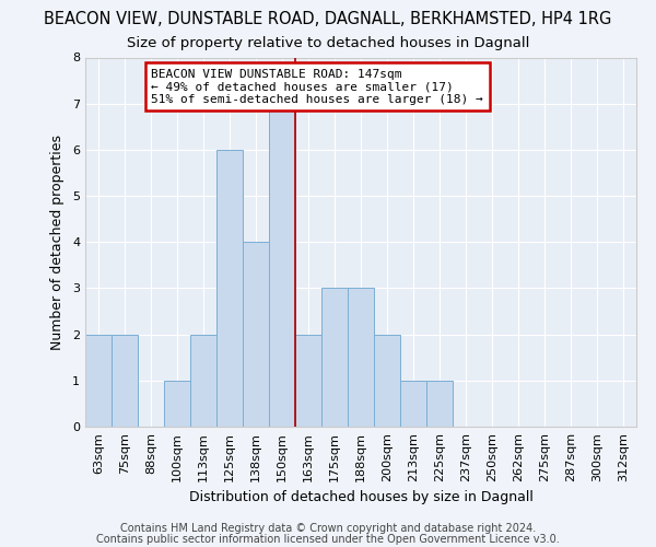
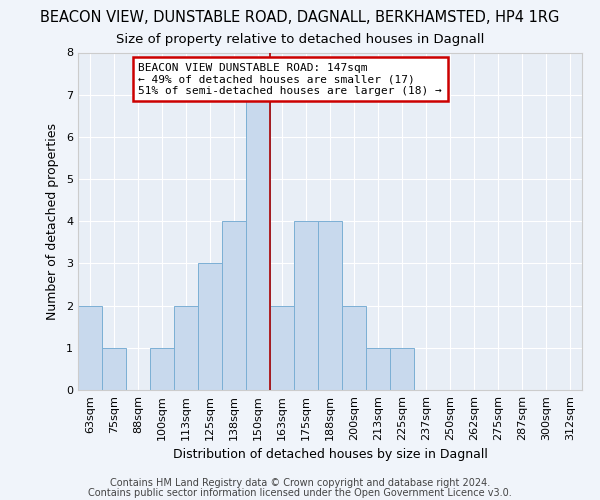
75sqm: 2 -> 1
125sqm: 6 -> 3
175sqm: 3 -> 4
188sqm: 3 -> 4
